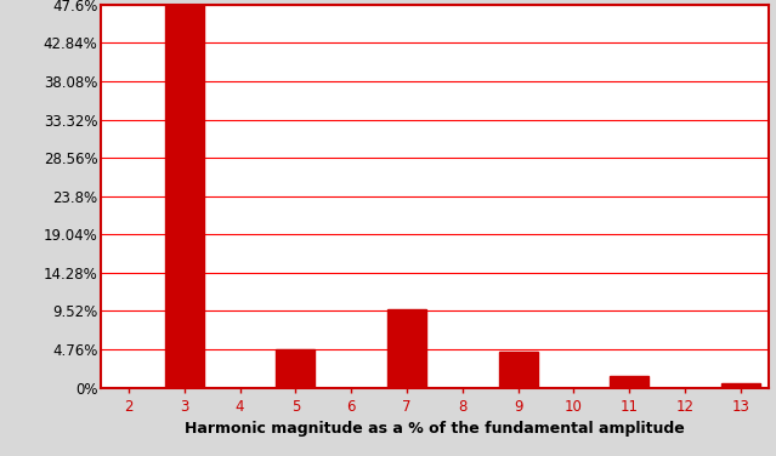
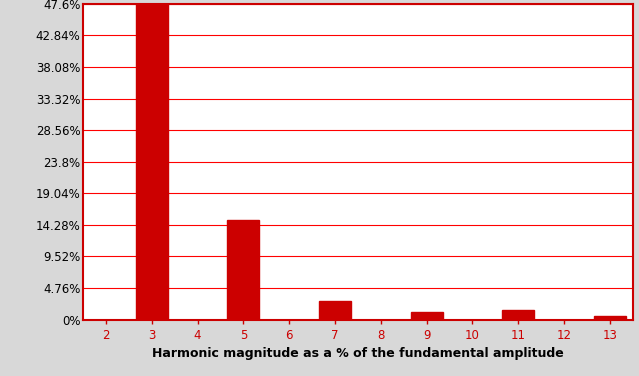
5: 4.8% -> 15.0%
7: 9.8% -> 2.8%
9: 4.4% -> 1.2%
